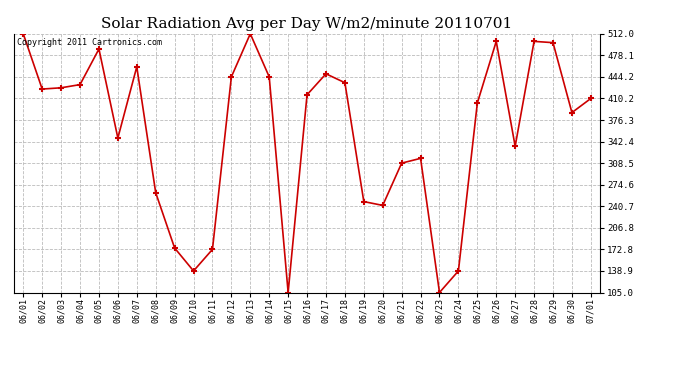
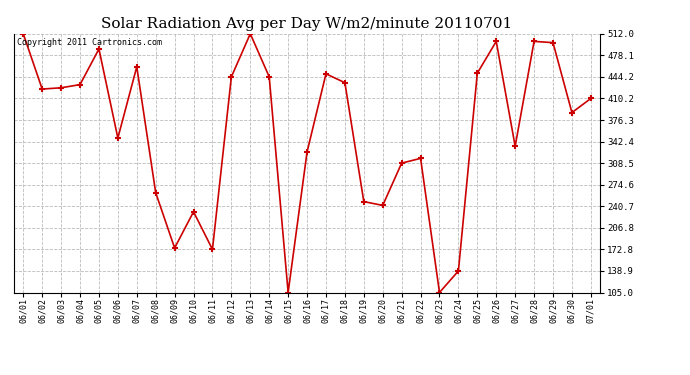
06/10: 139 -> 232
06/16: 416 -> 326
06/25: 403 -> 450
